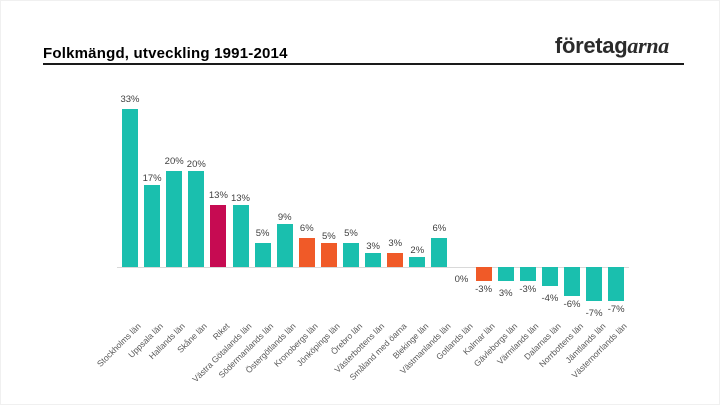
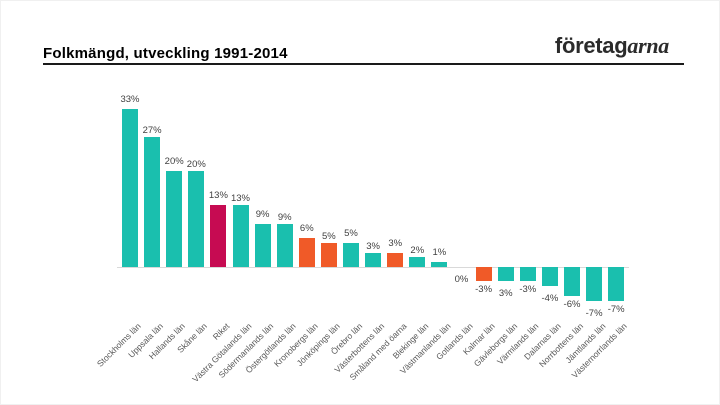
Uppsala län: 17% -> 27%
Södermanlands län: 5% -> 9%
Västmanlands län: 6% -> 1%
